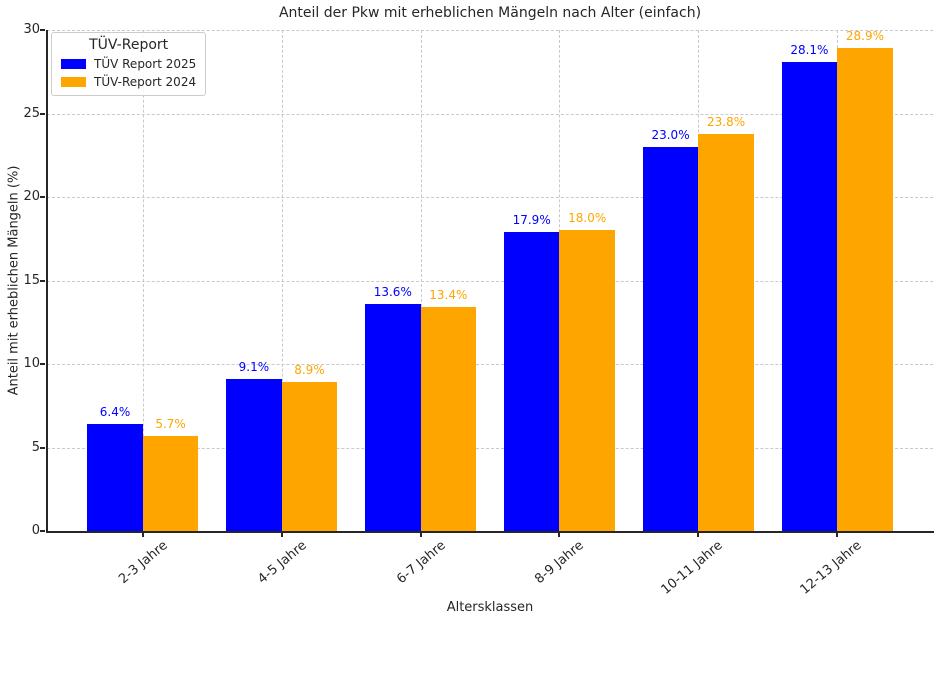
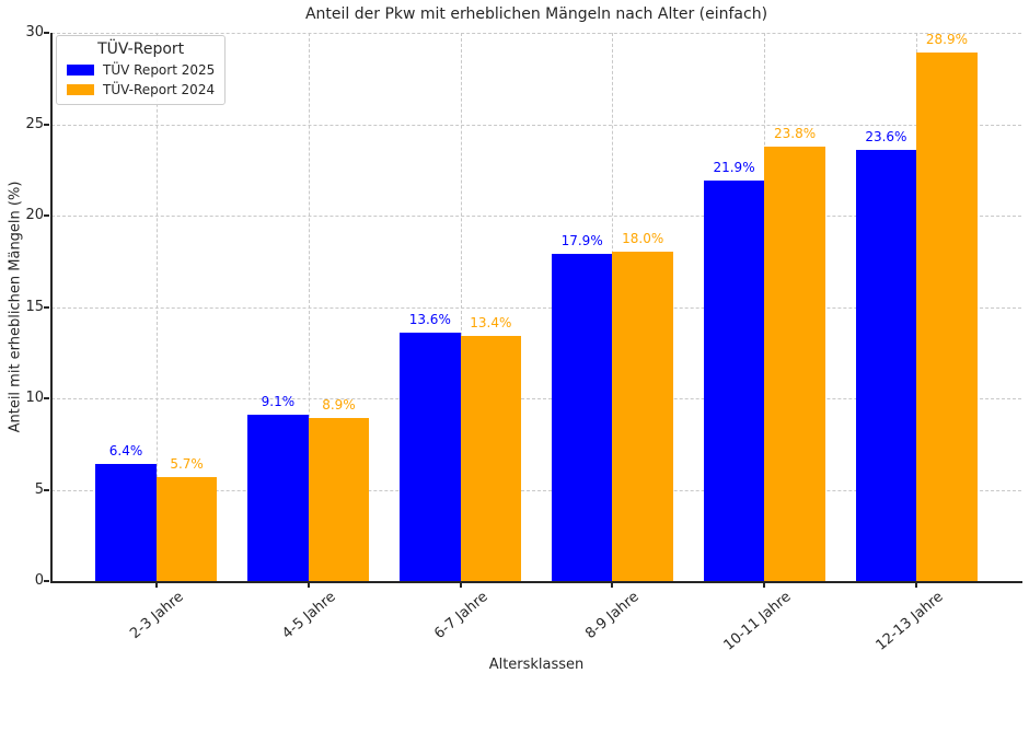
TÜV Report 2025/10-11 Jahre: 23.0% -> 21.9%
TÜV Report 2025/12-13 Jahre: 28.1% -> 23.6%
